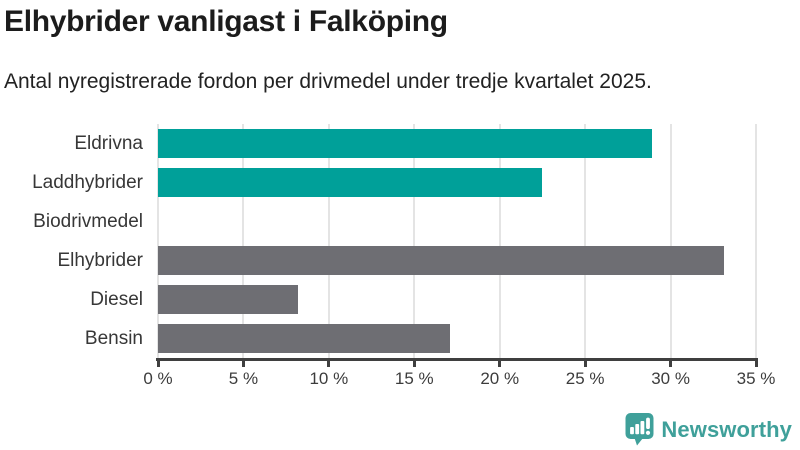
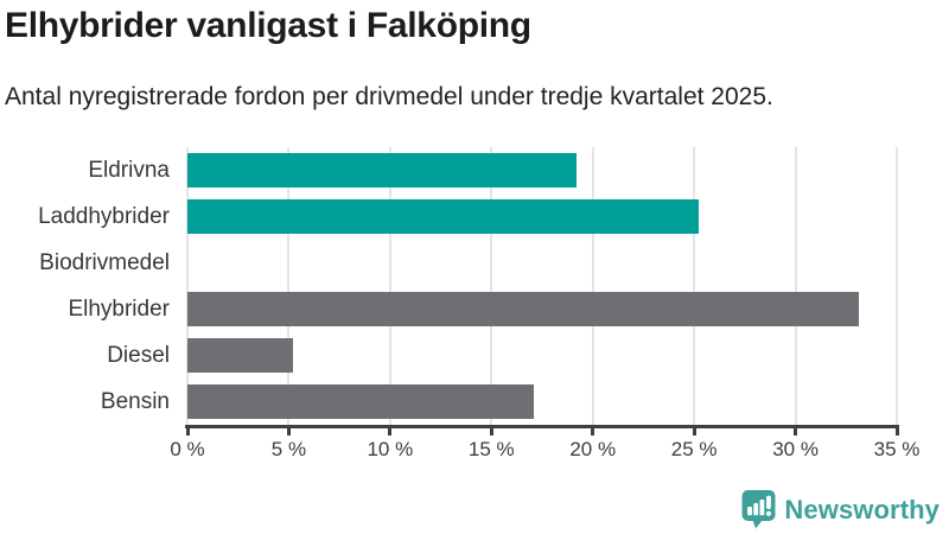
Eldrivna: 28.9% -> 19.2%
Laddhybrider: 22.5% -> 25.2%
Diesel: 8.2% -> 5.2%
